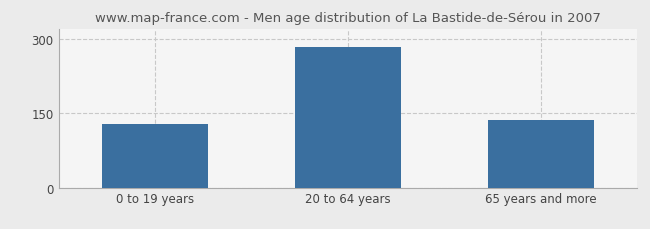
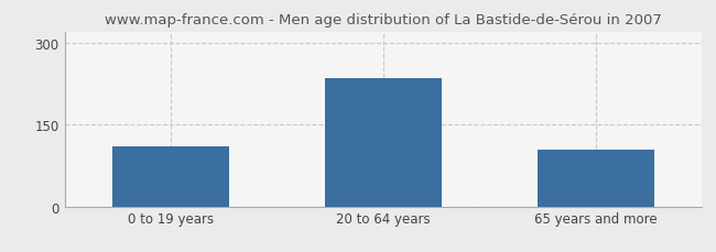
0 to 19 years: 128 -> 110
20 to 64 years: 284 -> 235
65 years and more: 137 -> 105
